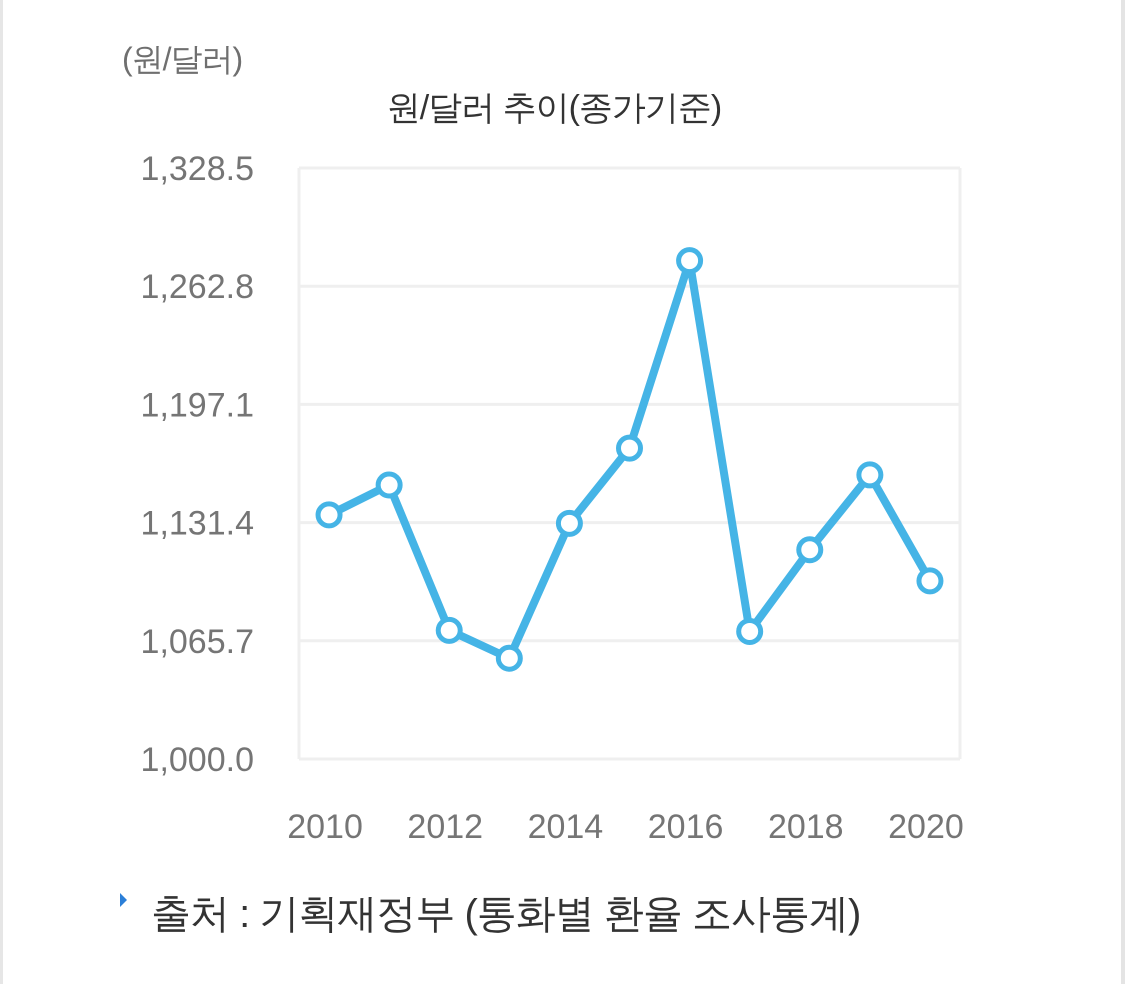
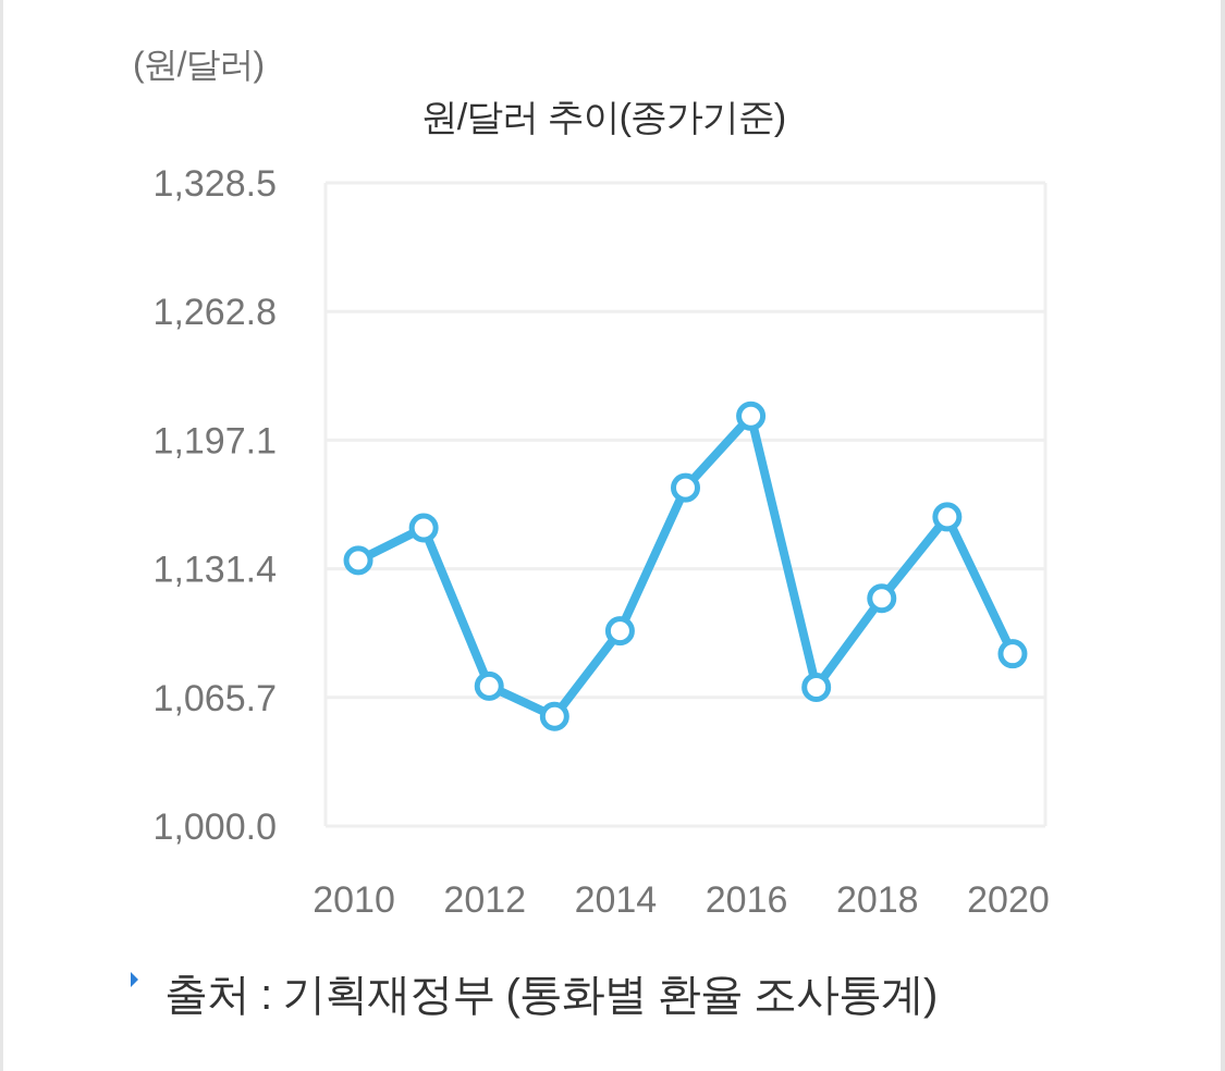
2014: 1131 -> 1100
2016: 1277 -> 1209
2020: 1099 -> 1088
